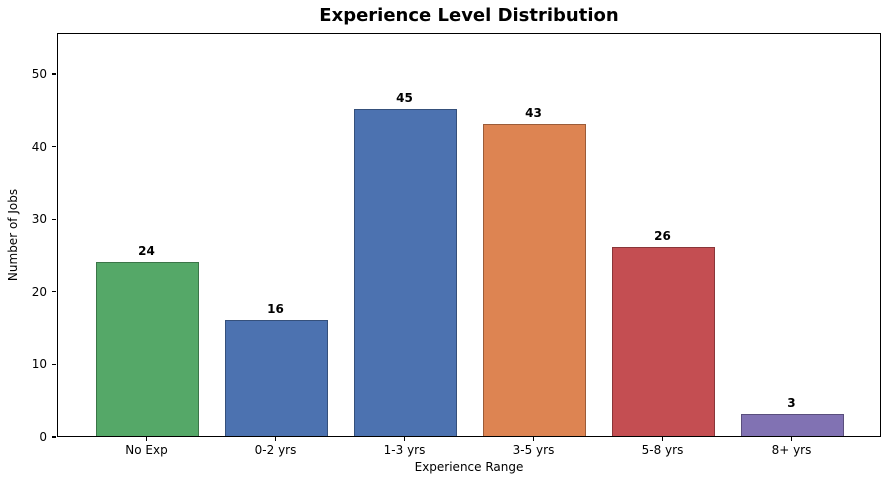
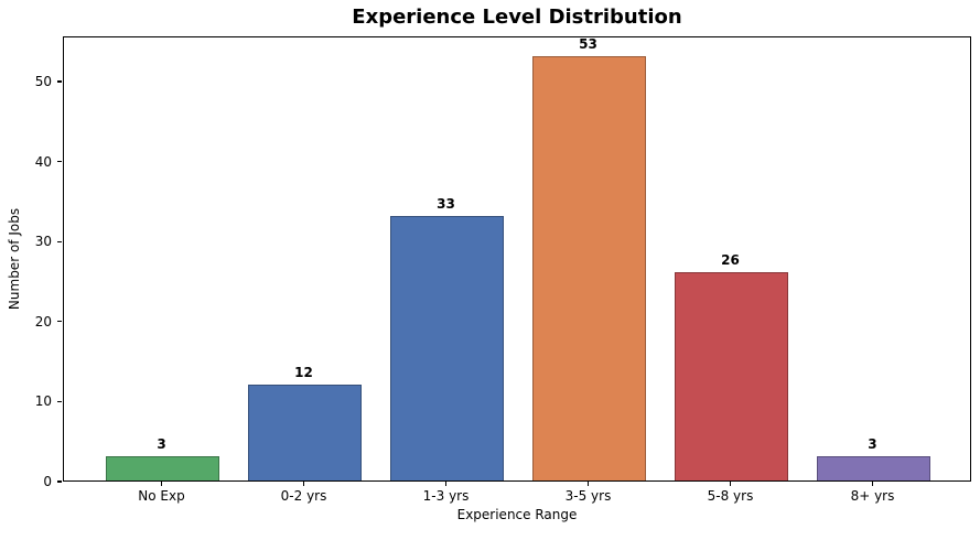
No Exp: 24 -> 3
0-2 yrs: 16 -> 12
1-3 yrs: 45 -> 33
3-5 yrs: 43 -> 53
